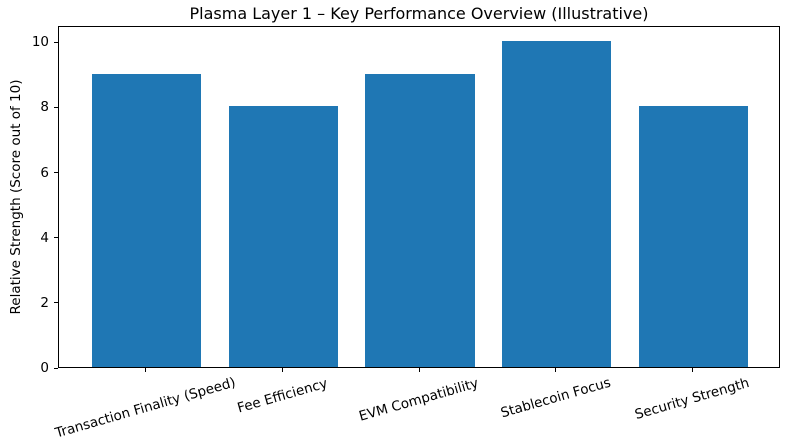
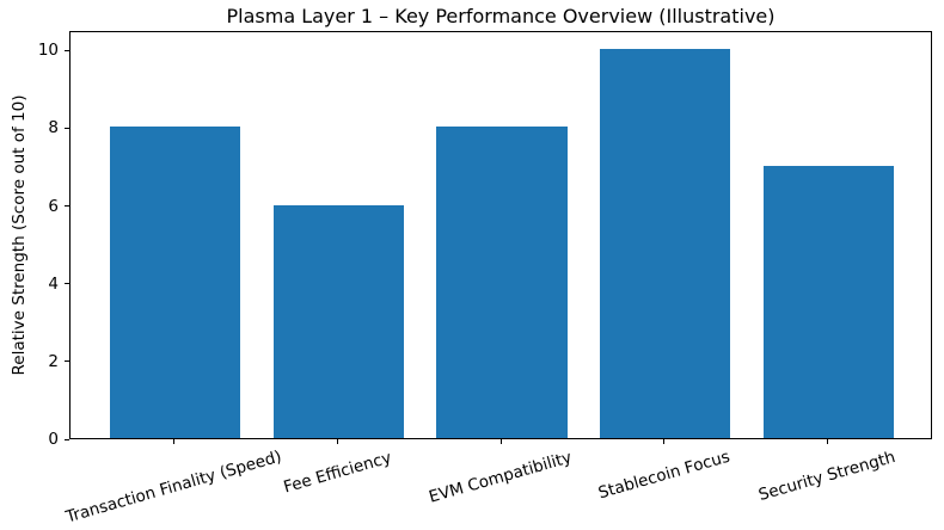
Transaction Finality (Speed): 9 -> 8
Fee Efficiency: 8 -> 6
EVM Compatibility: 9 -> 8
Security Strength: 8 -> 7
